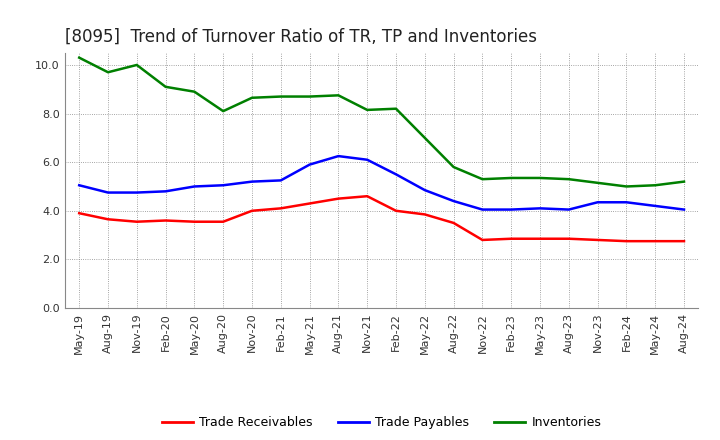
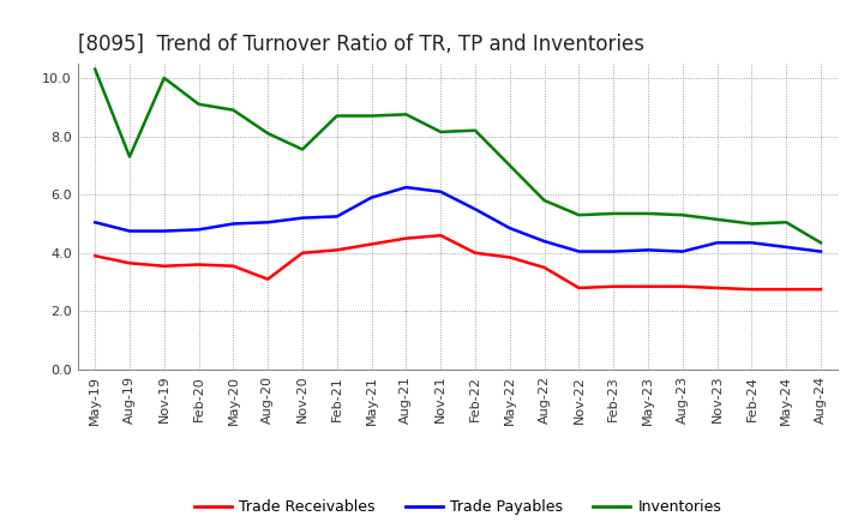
Inventories/Aug-19: 9.70 -> 7.30
Trade Receivables/Aug-20: 3.55 -> 3.10
Inventories/Nov-20: 8.65 -> 7.55
Inventories/Aug-24: 5.20 -> 4.35
